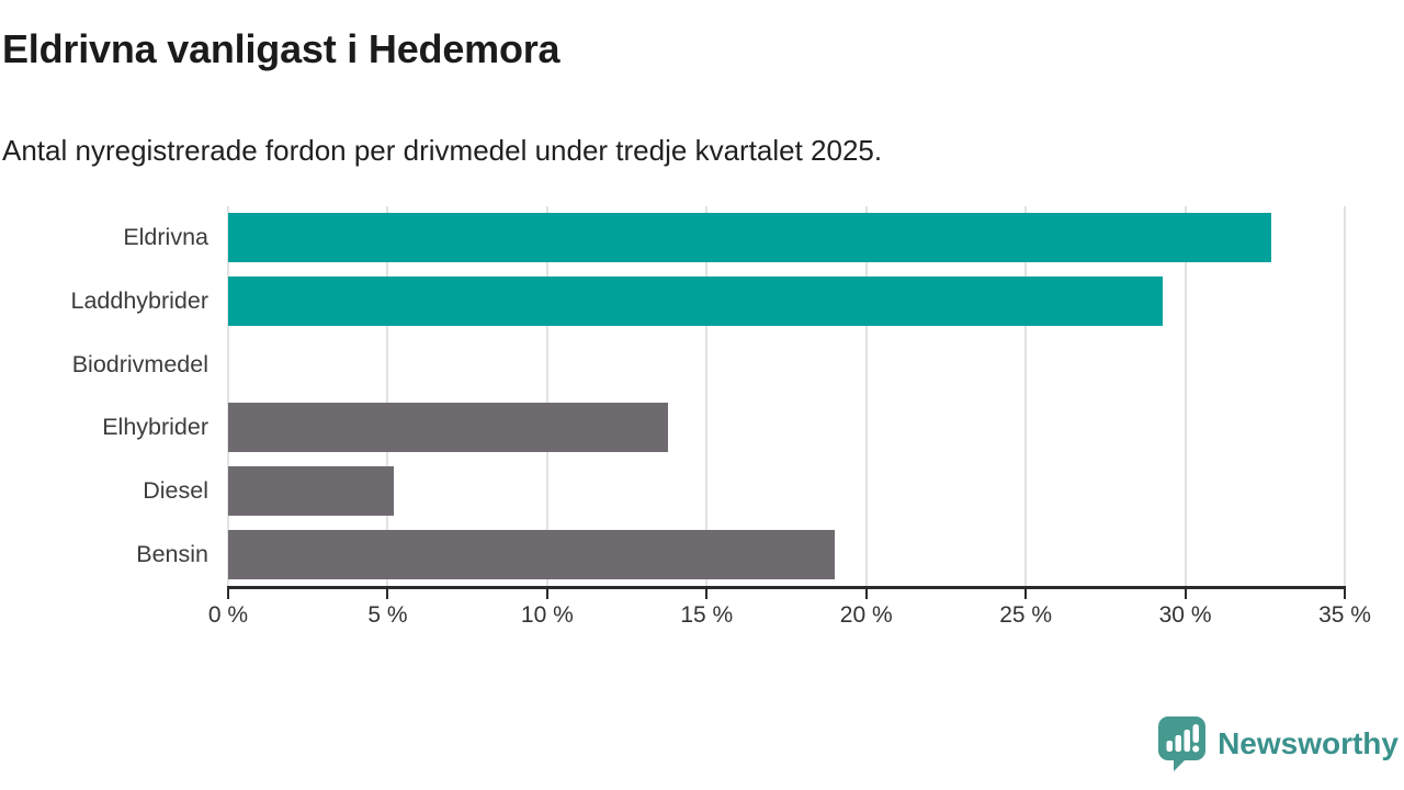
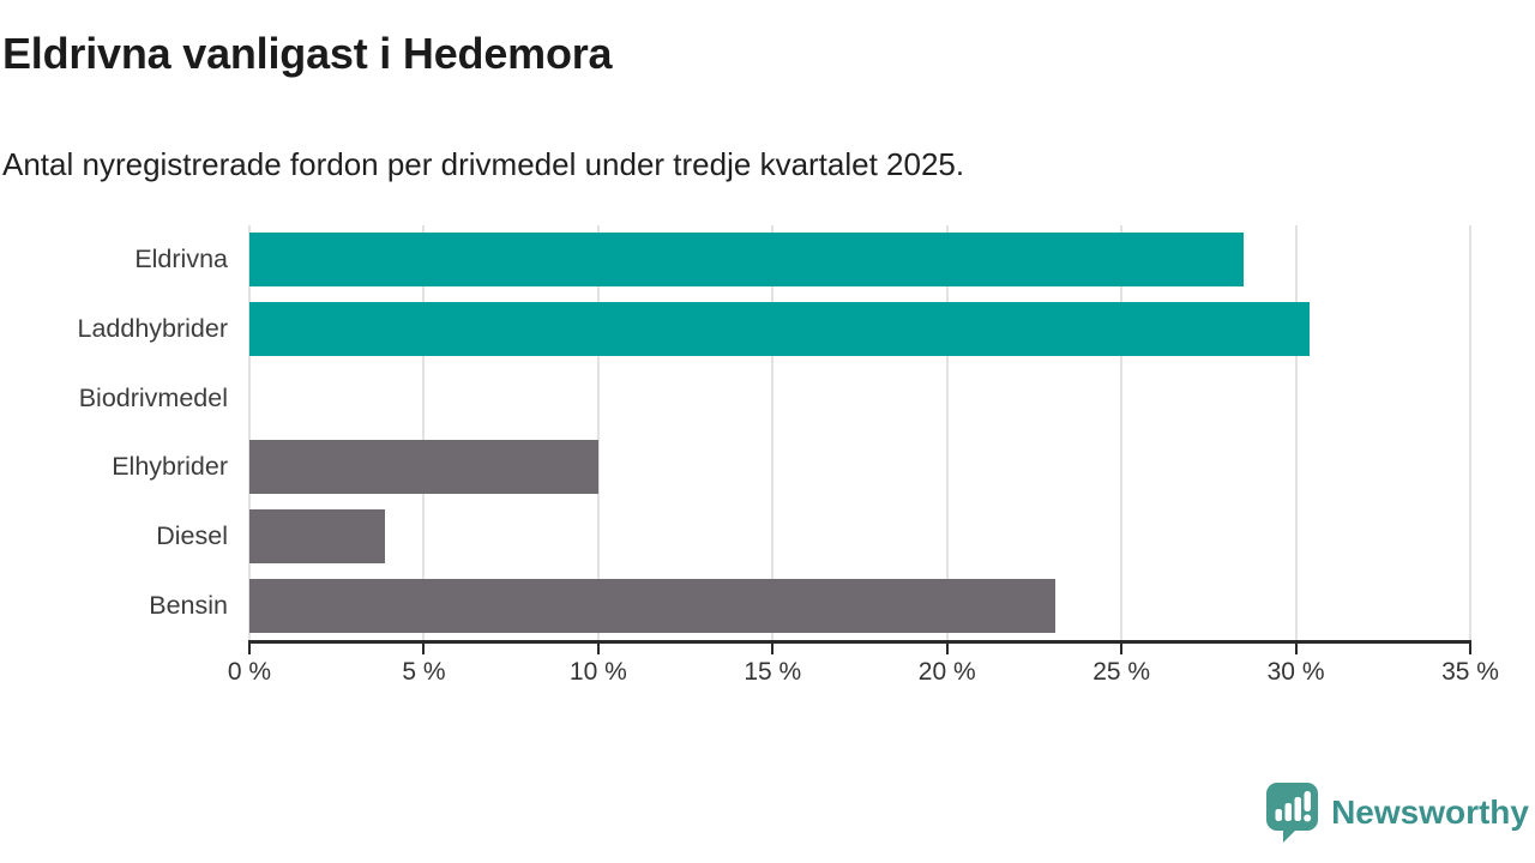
Eldrivna: 32.7% -> 28.5%
Laddhybrider: 29.3% -> 30.4%
Elhybrider: 13.8% -> 10.0%
Diesel: 5.2% -> 3.9%
Bensin: 19.0% -> 23.1%
